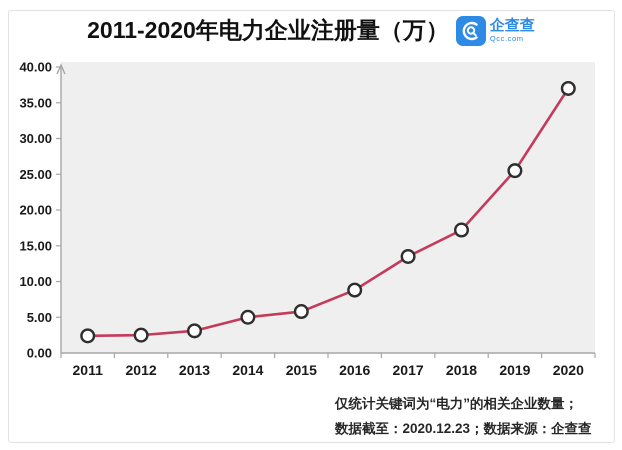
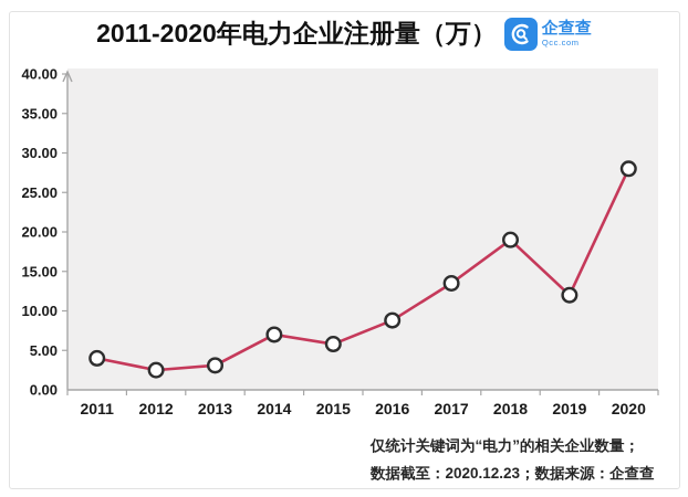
2011: 2 -> 4
2014: 5 -> 7
2018: 17 -> 19
2019: 26 -> 12
2020: 37 -> 28
